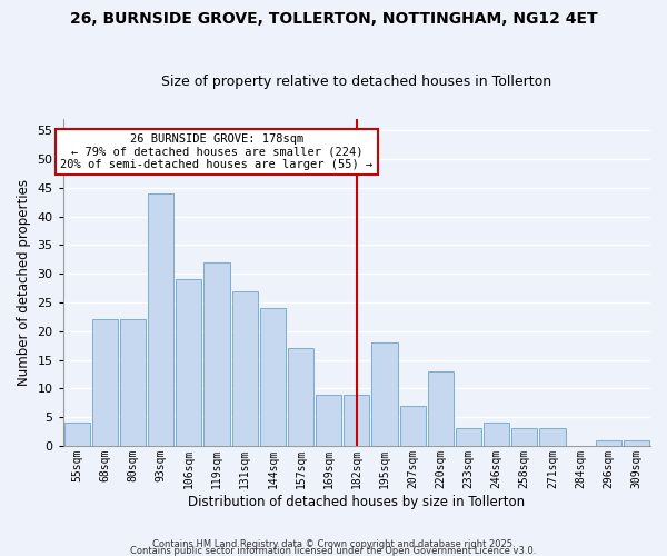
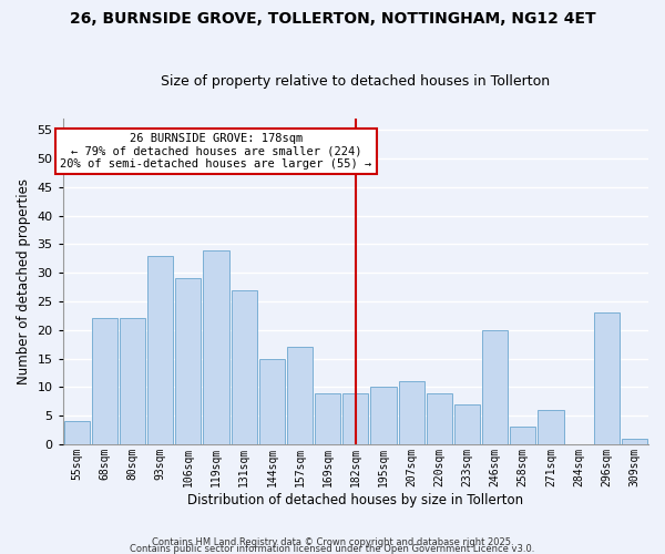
93sqm: 44 -> 33
119sqm: 32 -> 34
144sqm: 24 -> 15
195sqm: 18 -> 10
207sqm: 7 -> 11
220sqm: 13 -> 9
233sqm: 3 -> 7
246sqm: 4 -> 20
271sqm: 3 -> 6
296sqm: 1 -> 23
